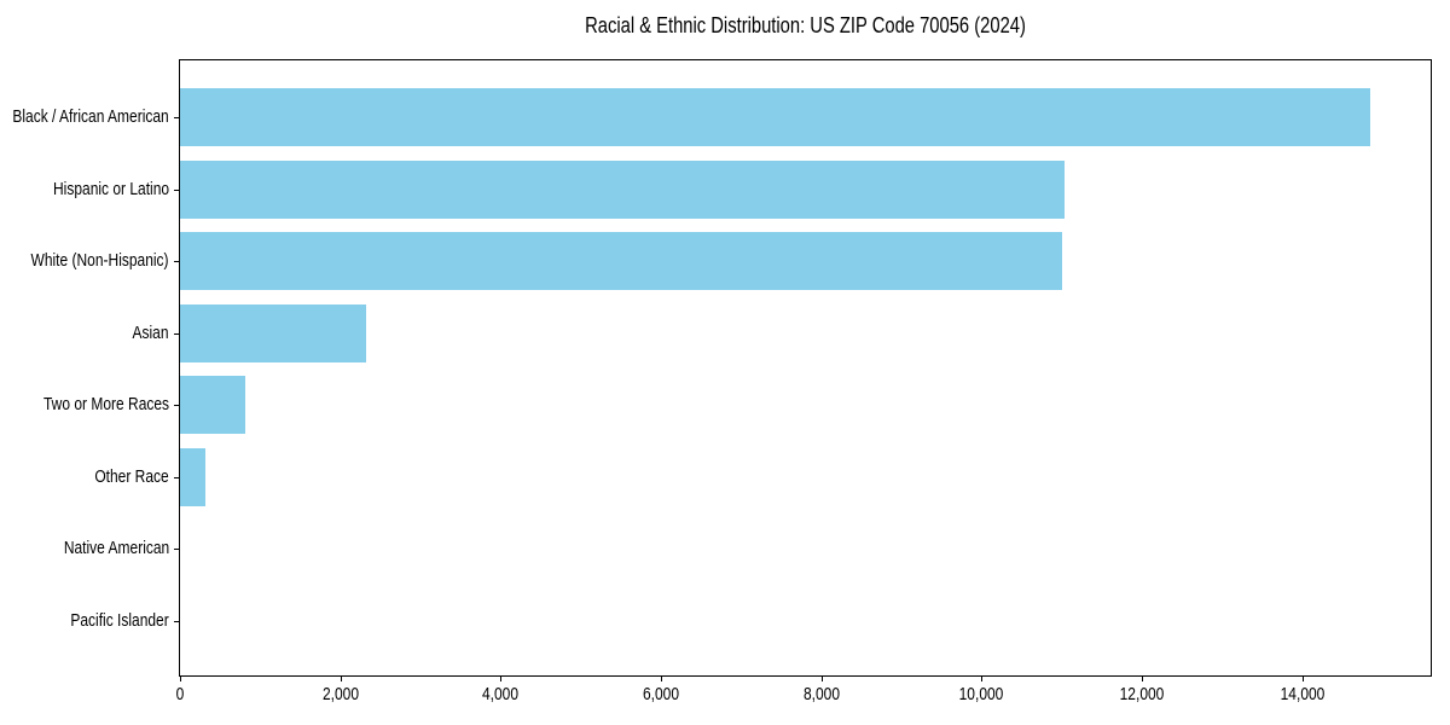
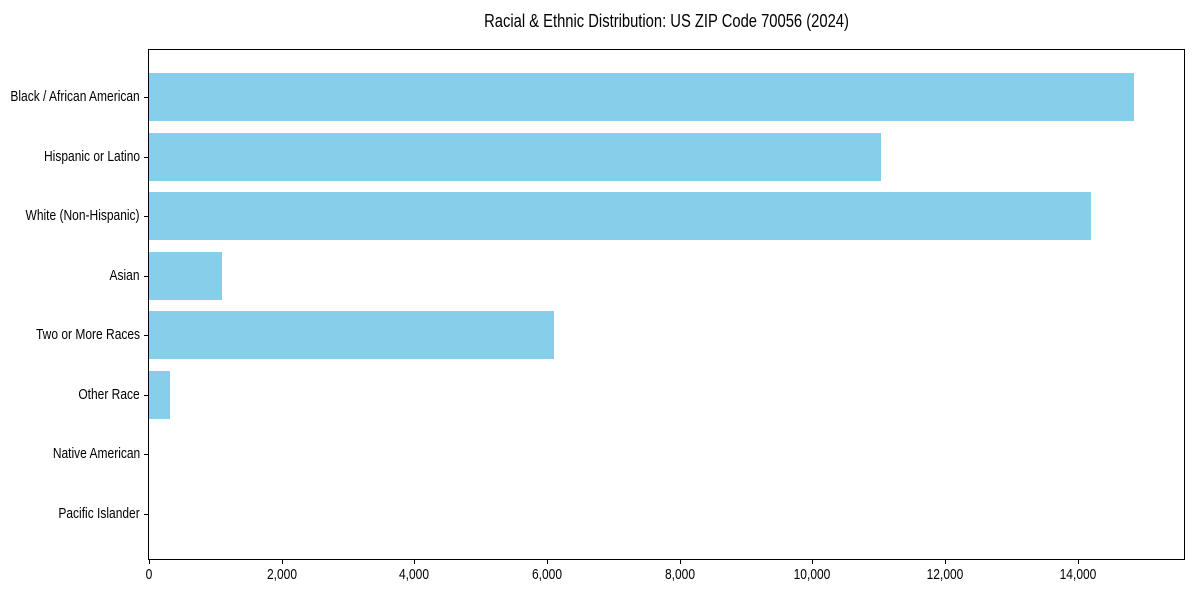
White (Non-Hispanic): 11000 -> 14200
Asian: 2300 -> 1100
Two or More Races: 800 -> 6100
